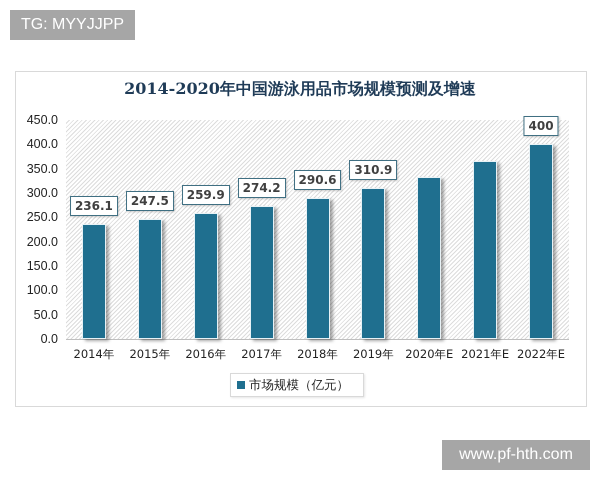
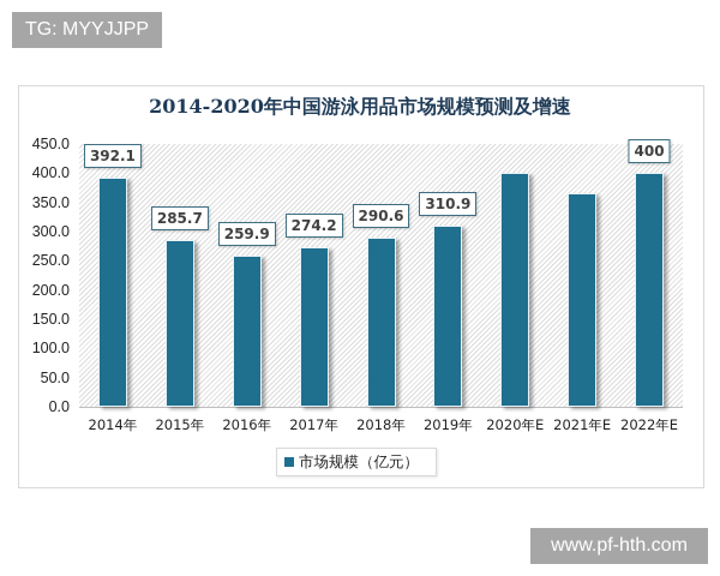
2014年: 236.1 -> 392.1
2015年: 247.5 -> 285.7
2020年E: 330 -> 400
